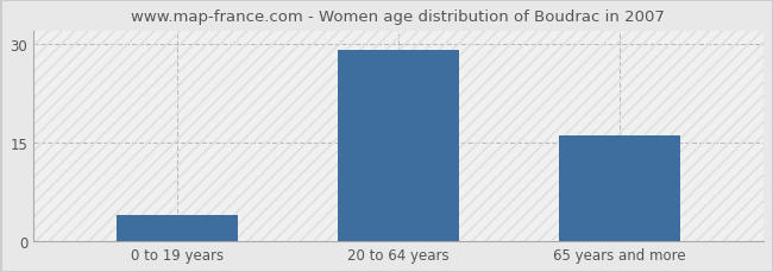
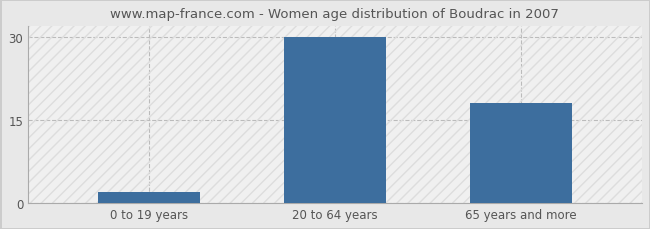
0 to 19 years: 4 -> 2
20 to 64 years: 29 -> 30
65 years and more: 16 -> 18
